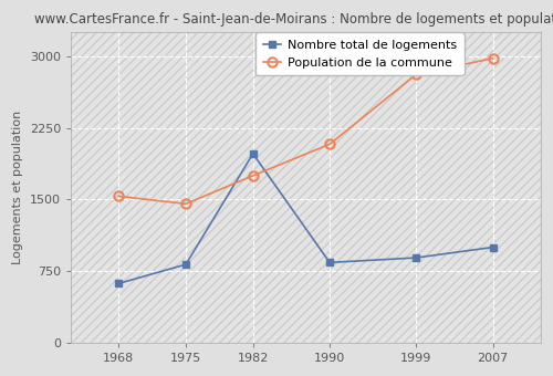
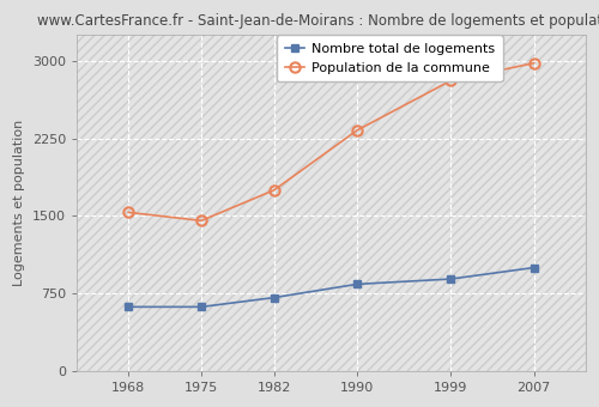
Nombre total de logements/1975: 820 -> 620
Nombre total de logements/1982: 1980 -> 710
Population de la commune/1990: 2080 -> 2330
